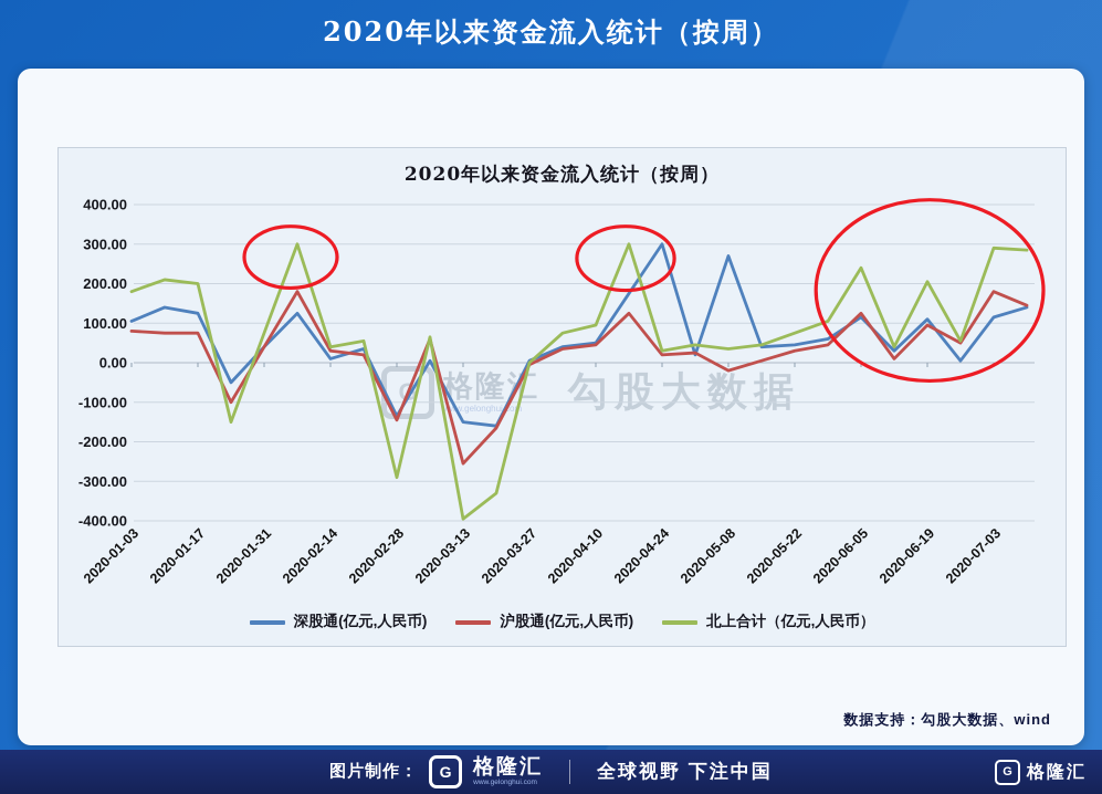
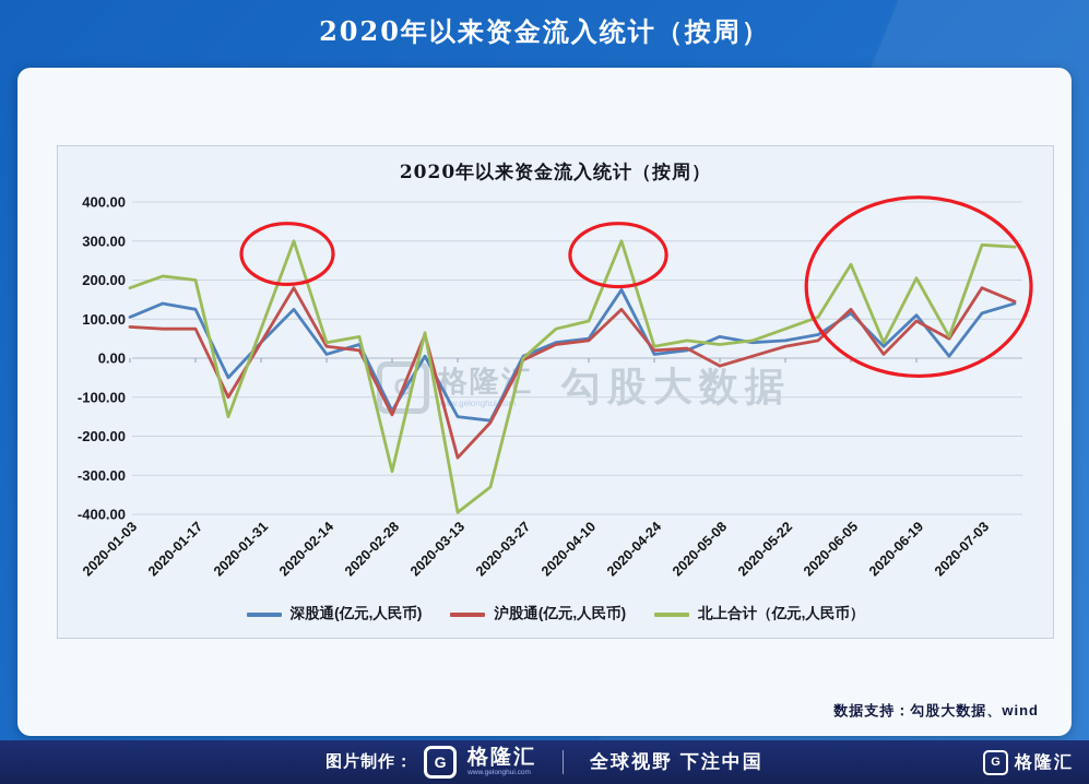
深股通(亿元,人民币)/2020-04-24: 300 -> 10
深股通(亿元,人民币)/2020-05-08: 270 -> 60
